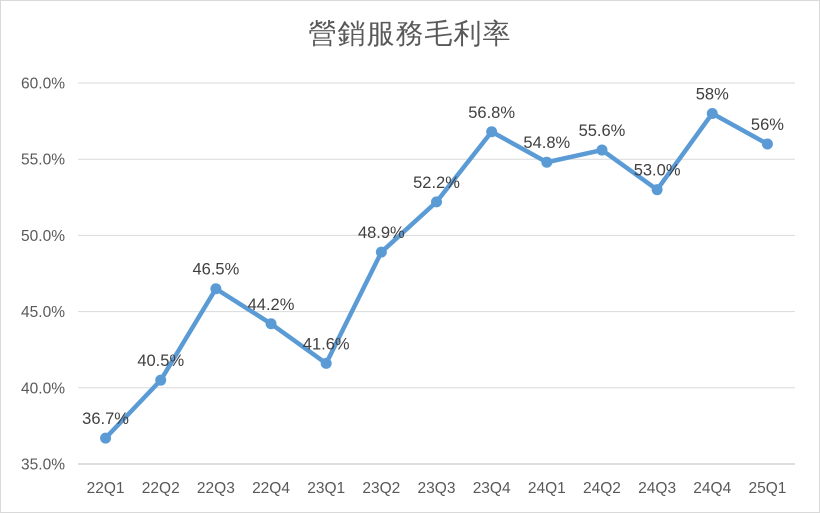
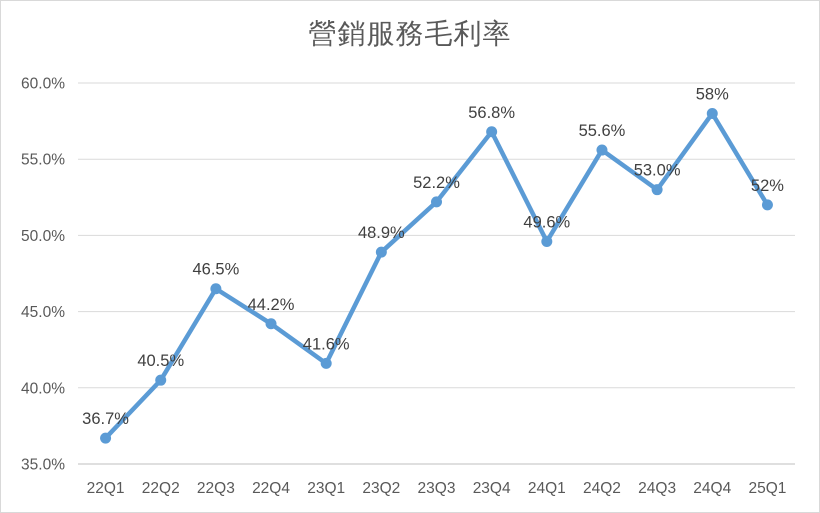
24Q1: 54.8% -> 49.6%
25Q1: 56% -> 52%
